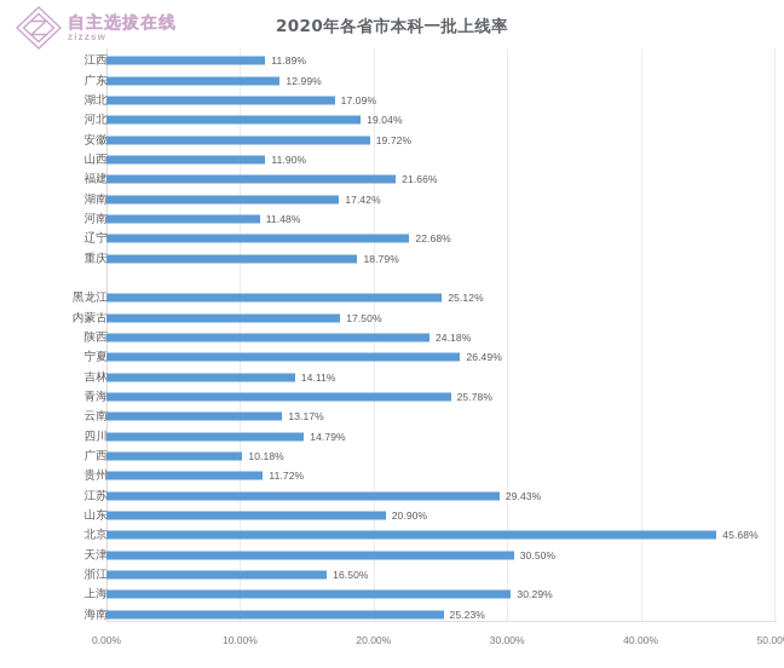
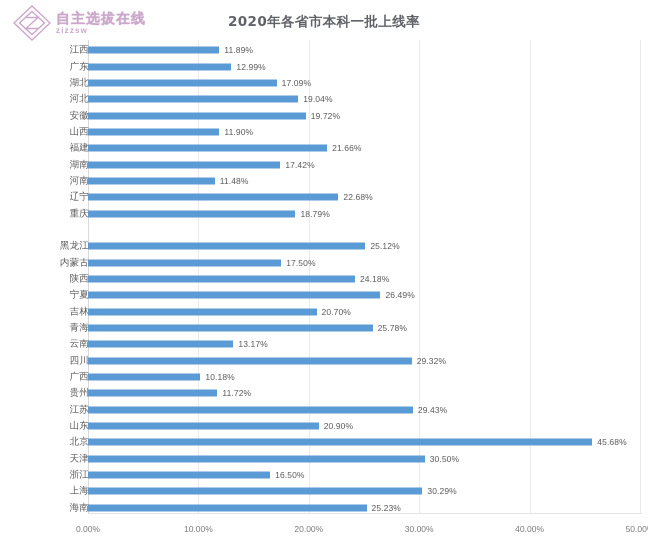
吉林: 14.11% -> 20.70%
四川: 14.79% -> 29.32%
